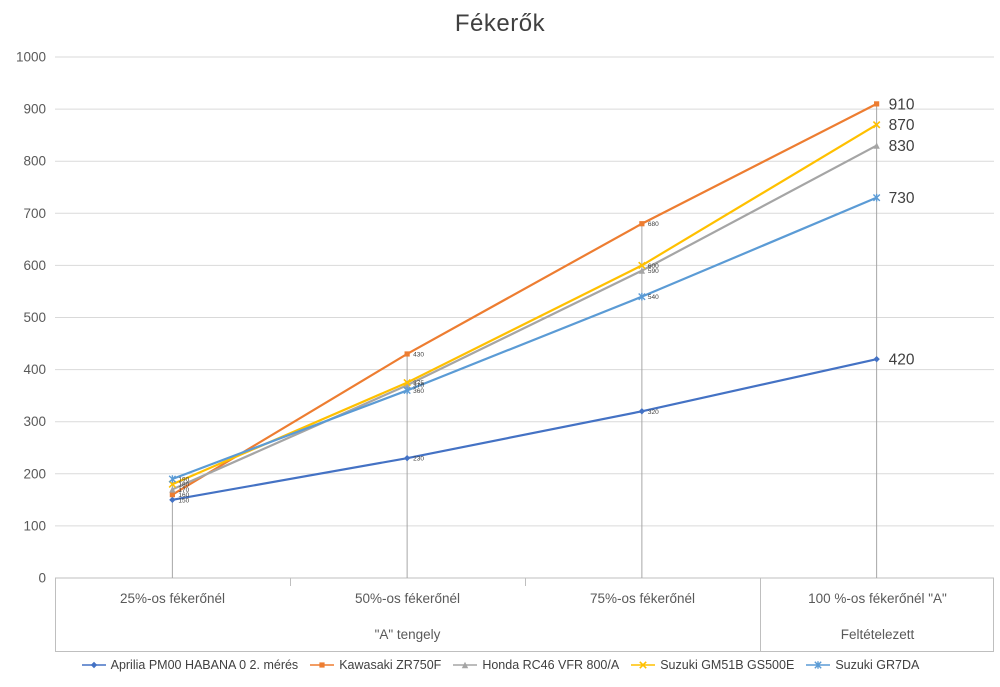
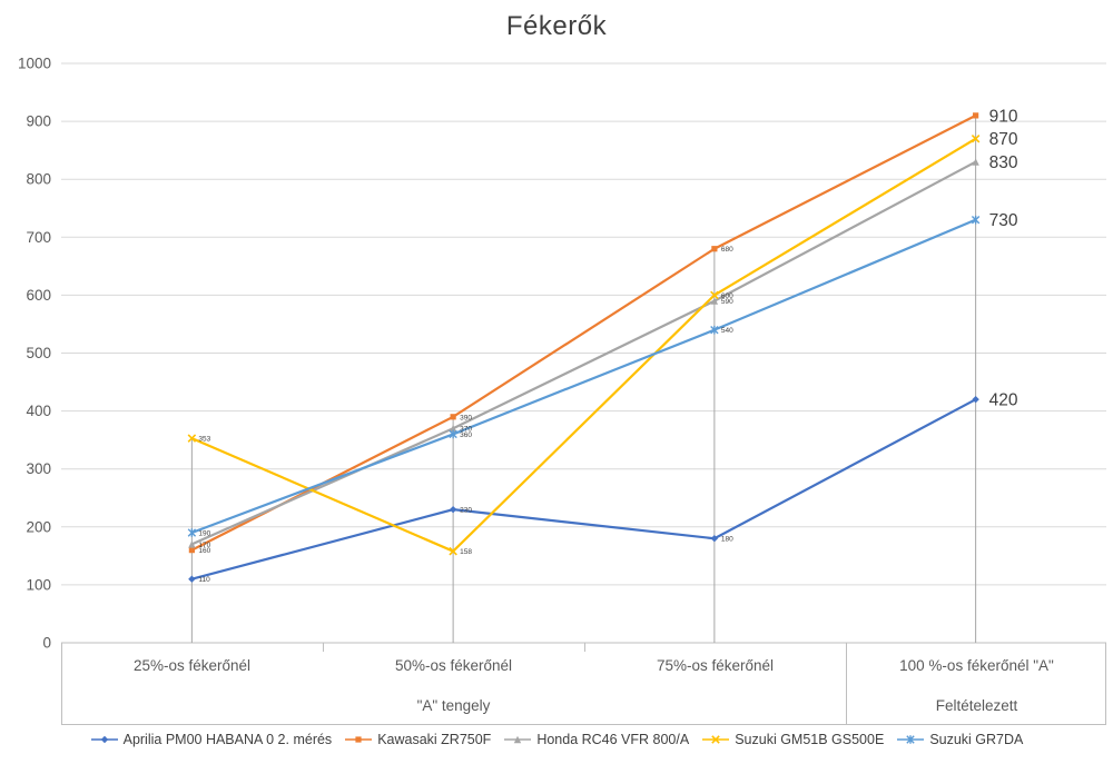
Aprilia PM00 HABANA 0 2. mérés/25%-os fékerőnél: 150 -> 110
Suzuki GM51B GS500E/25%-os fékerőnél: 180 -> 353
Kawasaki ZR750F/50%-os fékerőnél: 430 -> 390
Suzuki GM51B GS500E/50%-os fékerőnél: 375 -> 158
Aprilia PM00 HABANA 0 2. mérés/75%-os fékerőnél: 320 -> 180
